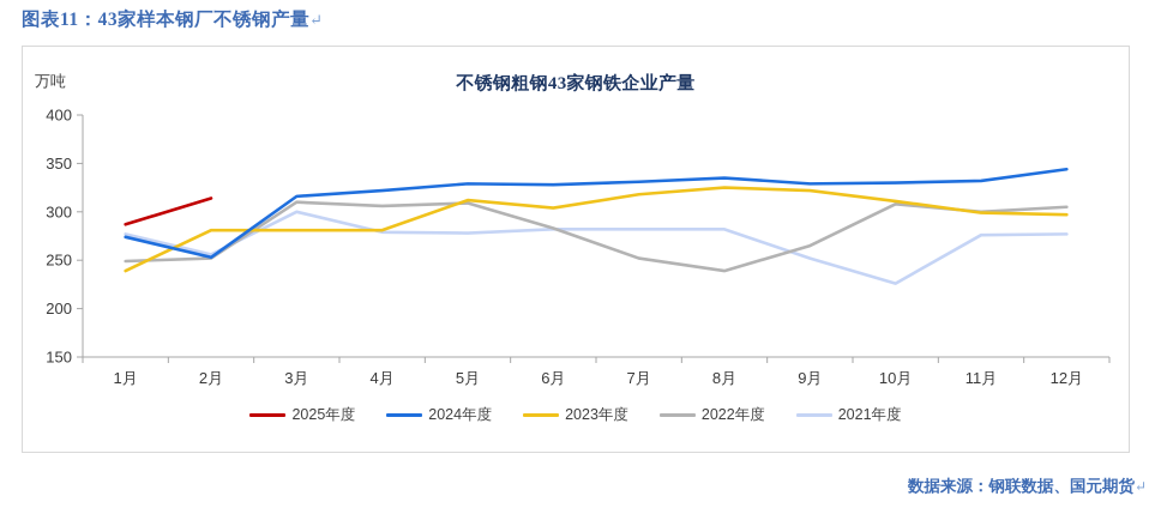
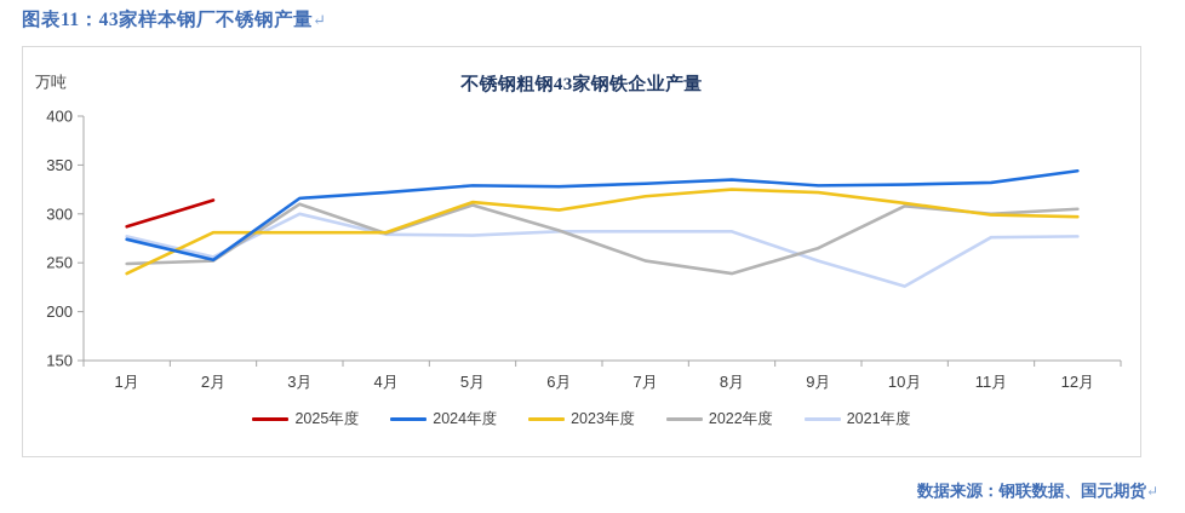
2022年度/4月: 310 -> 280
